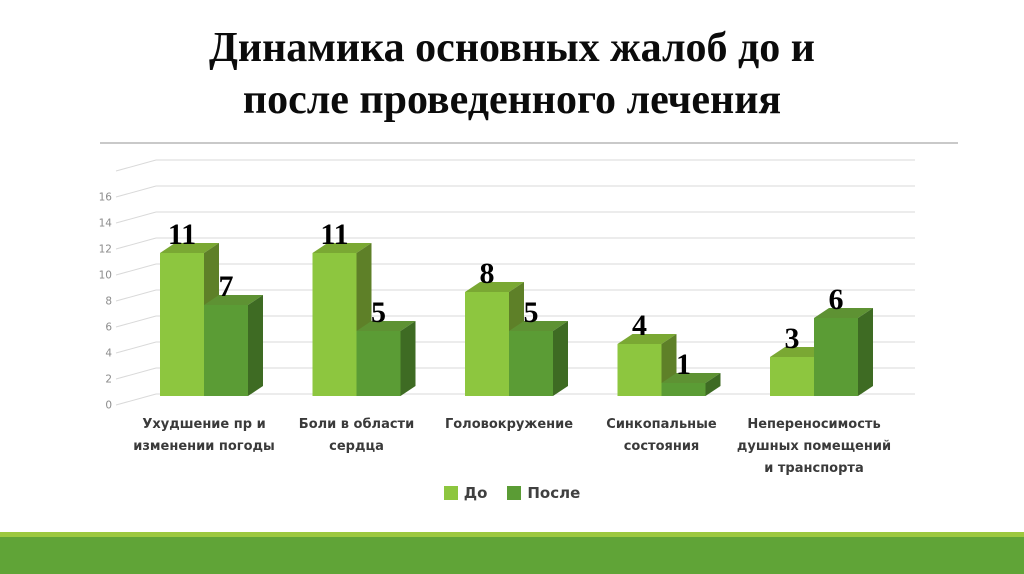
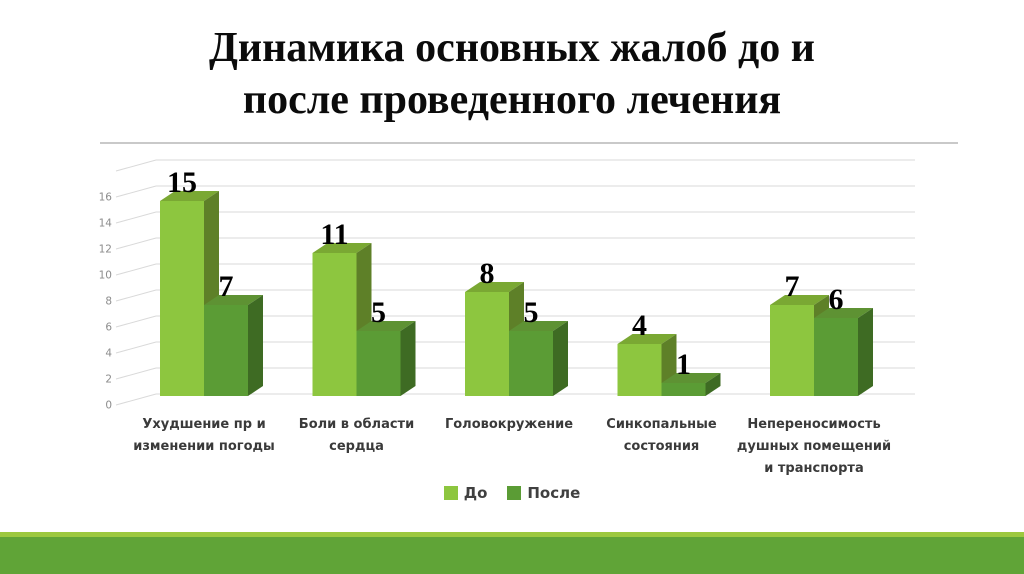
До/Ухудшение пр и изменении погоды: 11 -> 15
До/Непереносимость душных помещений и транспорта: 3 -> 7
